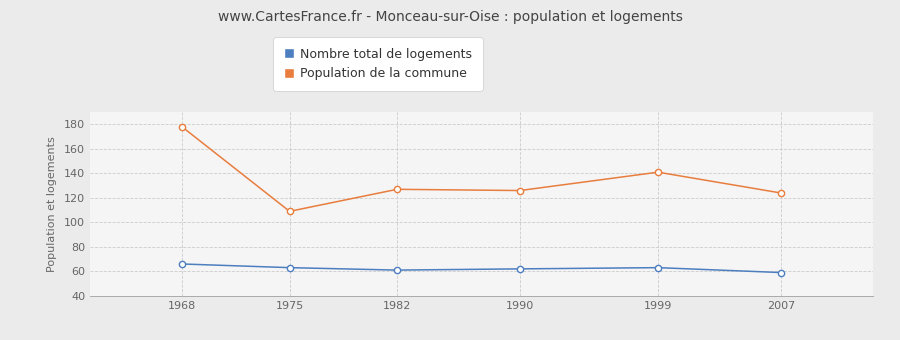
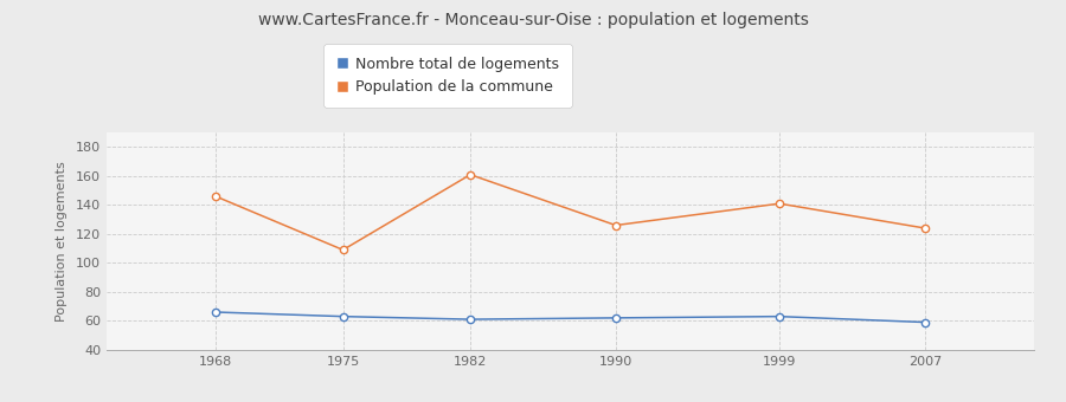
Population de la commune/1968: 178 -> 146
Population de la commune/1982: 127 -> 161
